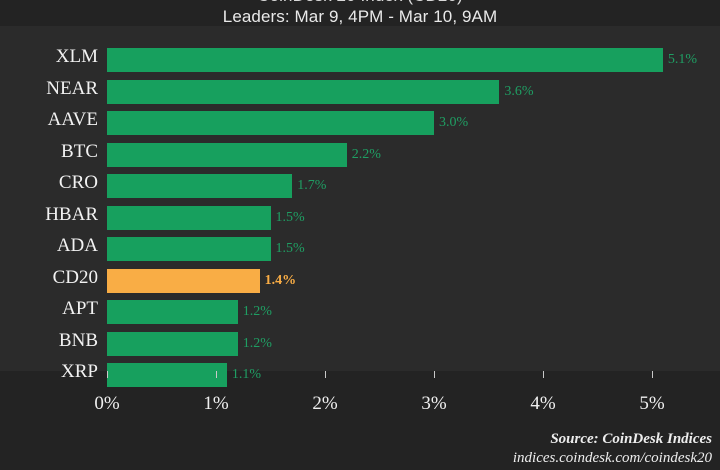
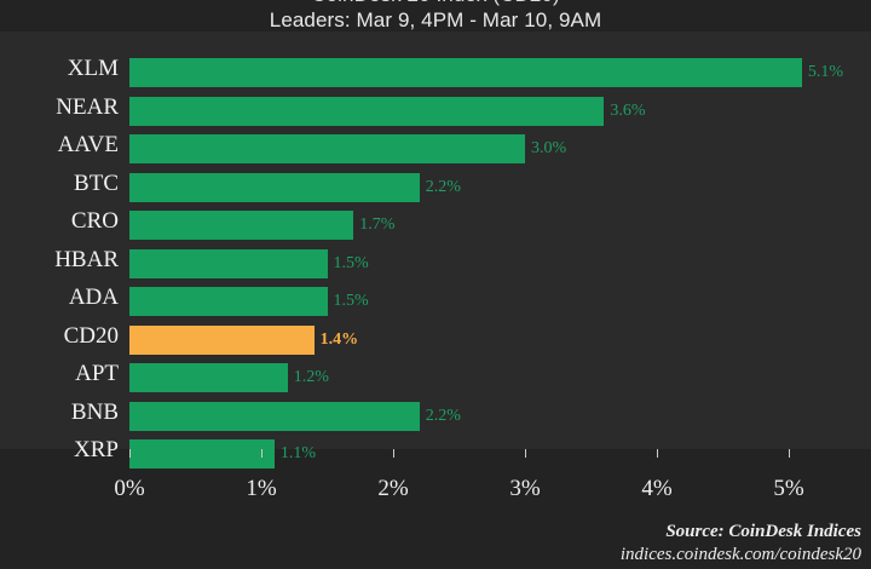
BNB: 1.2% -> 2.2%
